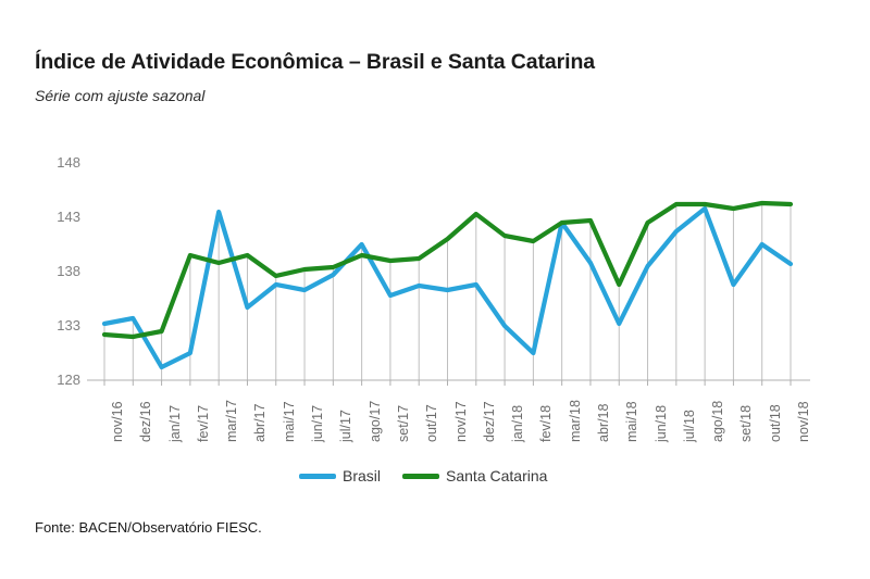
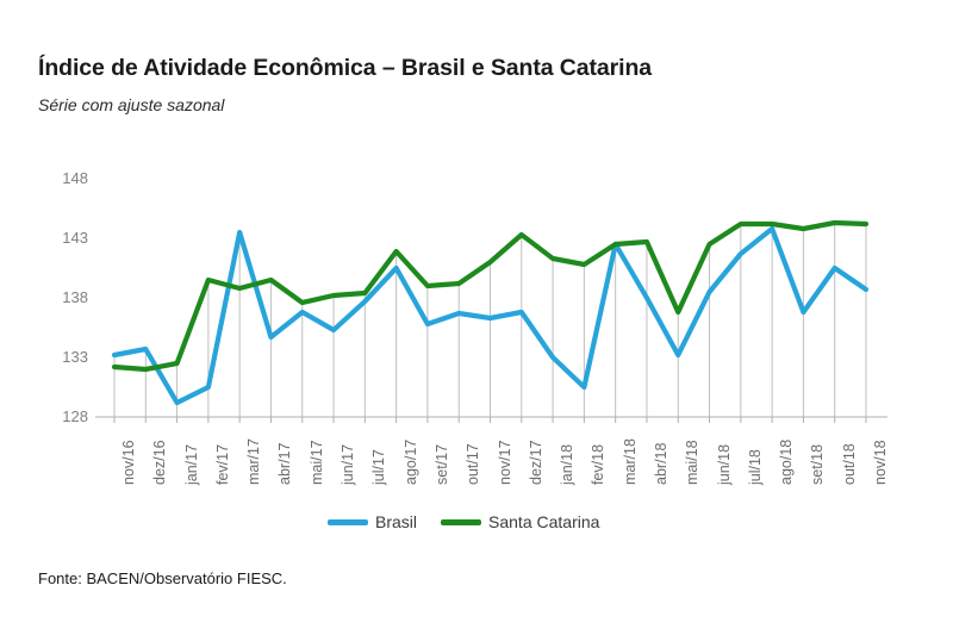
Brasil/jun/17: 136.3 -> 135.3
Santa Catarina/ago/17: 139.5 -> 141.9
Brasil/abr/18: 138.8 -> 138.0
